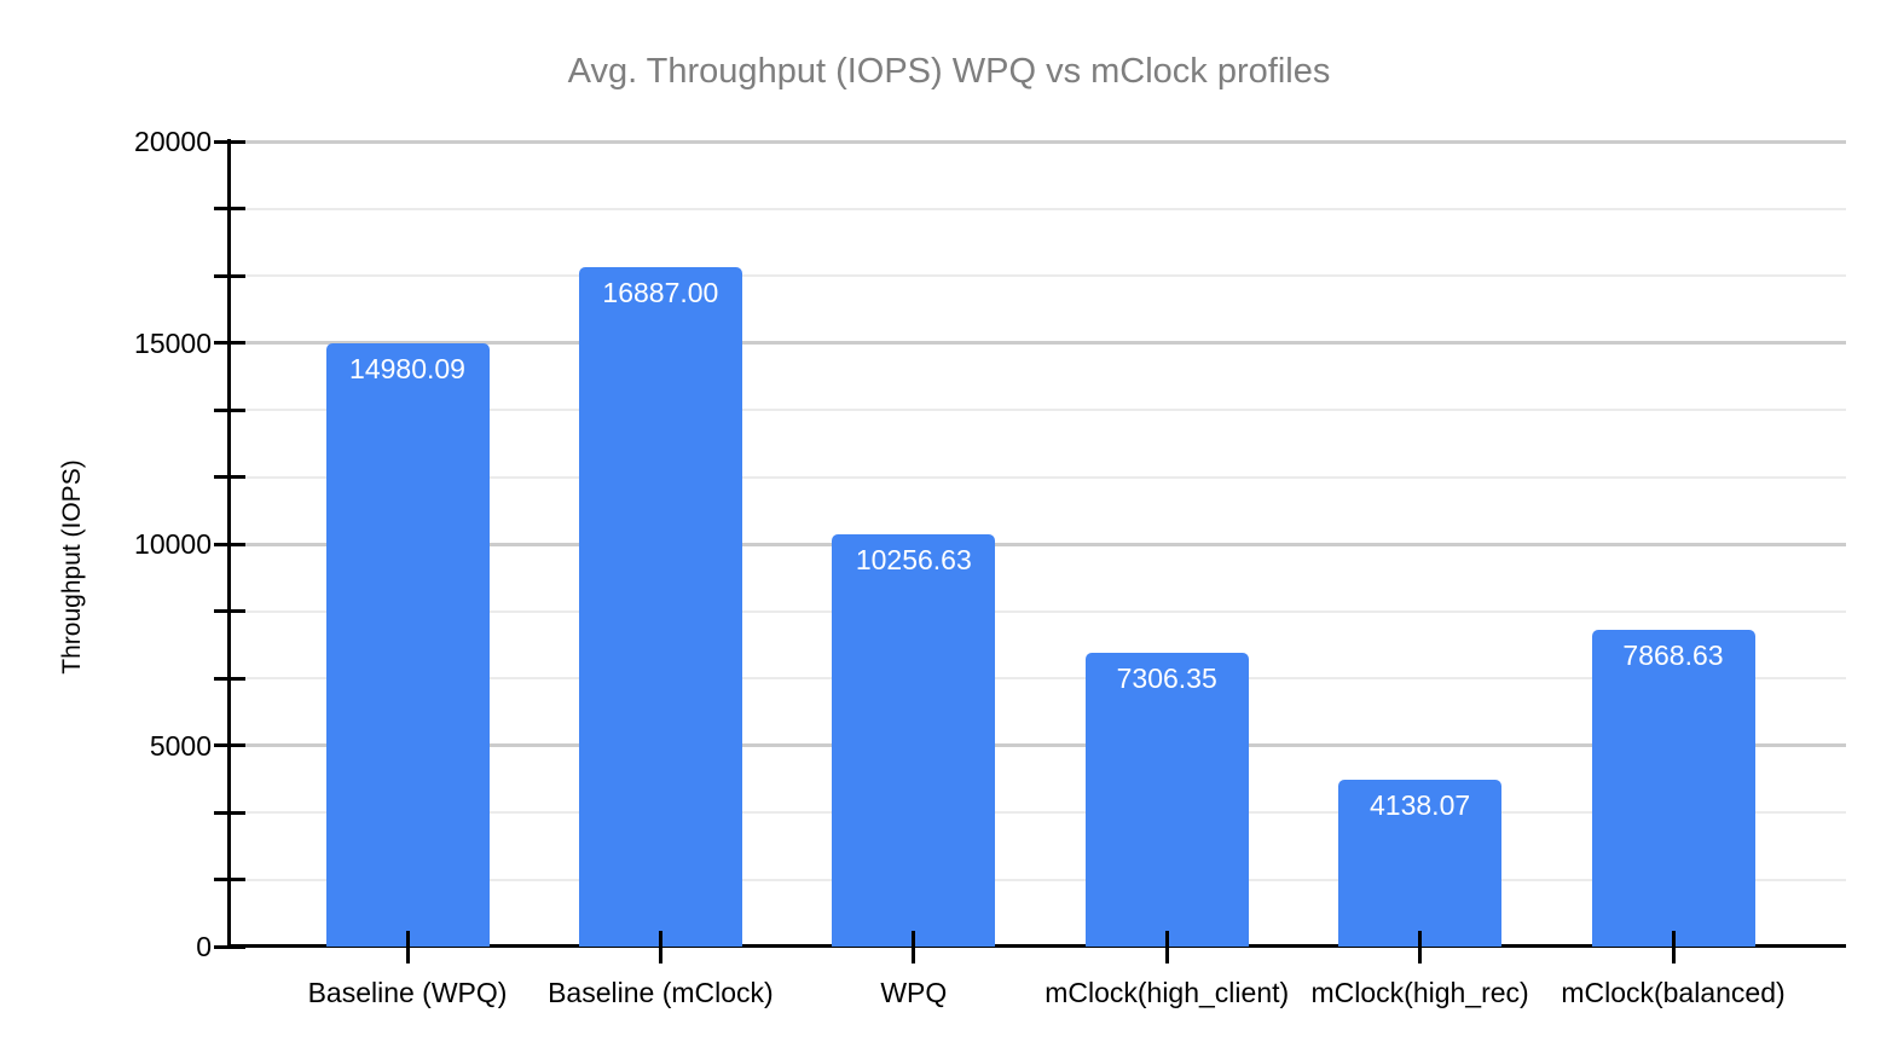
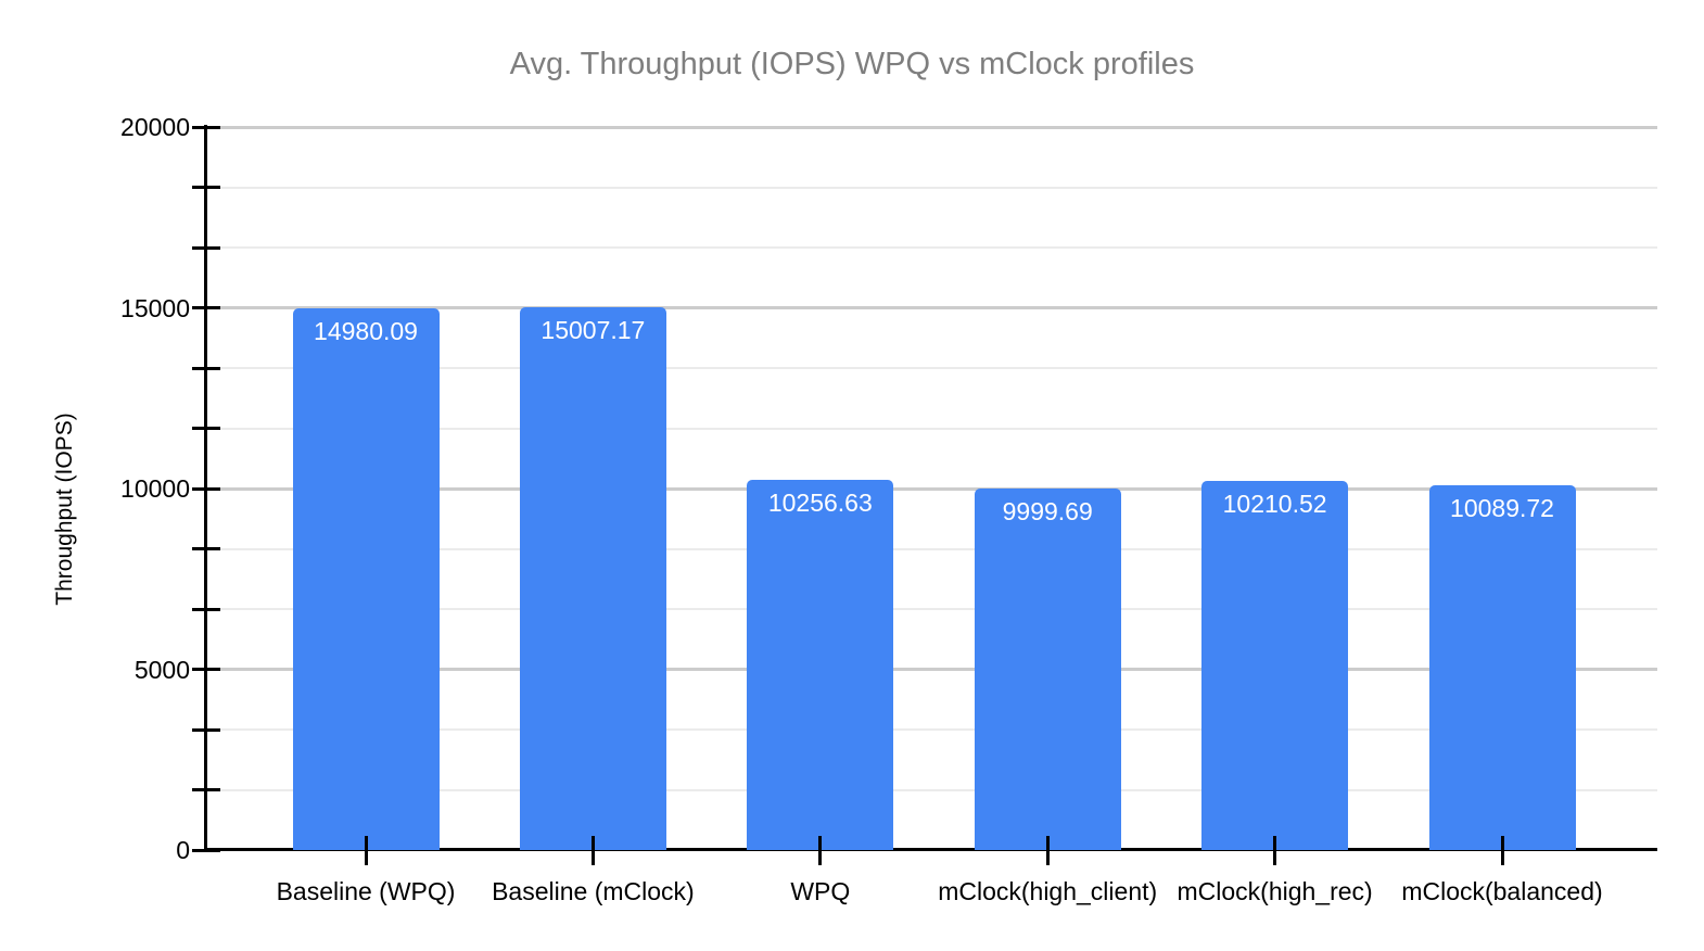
Baseline (mClock): 16887.00 -> 15007.17
mClock(high_client): 7306.35 -> 9999.69
mClock(high_rec): 4138.07 -> 10210.52
mClock(balanced): 7868.63 -> 10089.72
